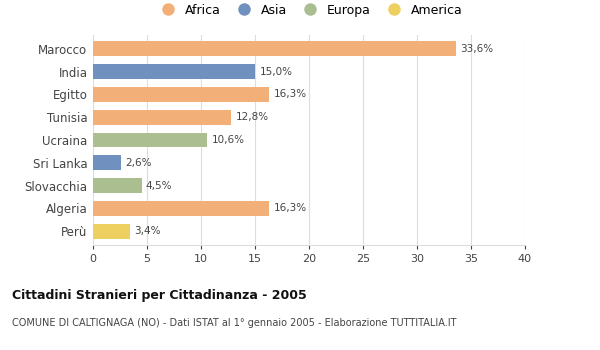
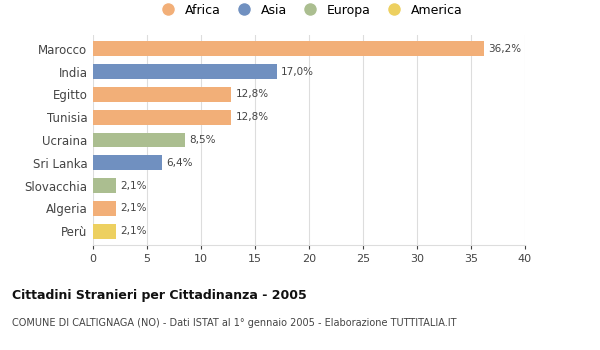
Marocco: 33,6% -> 36,2%
India: 15,0% -> 17,0%
Egitto: 16,3% -> 12,8%
Ucraina: 10,6% -> 8,5%
Sri Lanka: 2,6% -> 6,4%
Slovacchia: 4,5% -> 2,1%
Algeria: 16,3% -> 2,1%
Perù: 3,4% -> 2,1%
